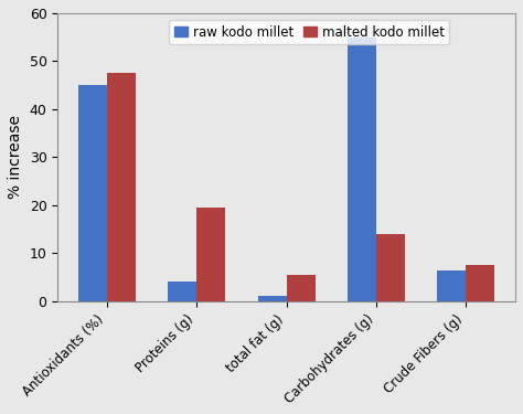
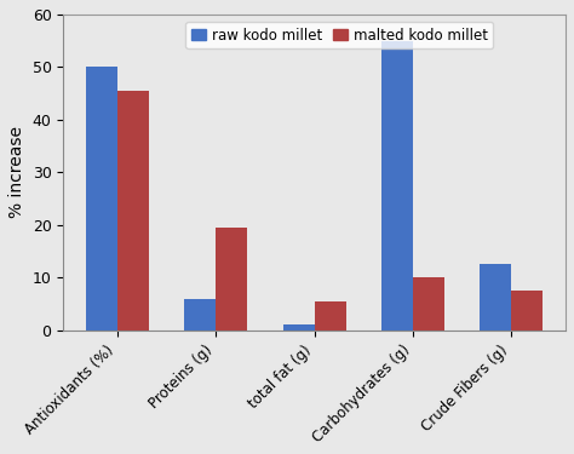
raw kodo millet/Antioxidants (%): 45.0 -> 50.0
malted kodo millet/Antioxidants (%): 47.5 -> 45.5
raw kodo millet/Proteins (g): 4.0 -> 6.0
malted kodo millet/Carbohydrates (g): 14.0 -> 10.0
raw kodo millet/Crude Fibers (g): 6.5 -> 12.5
